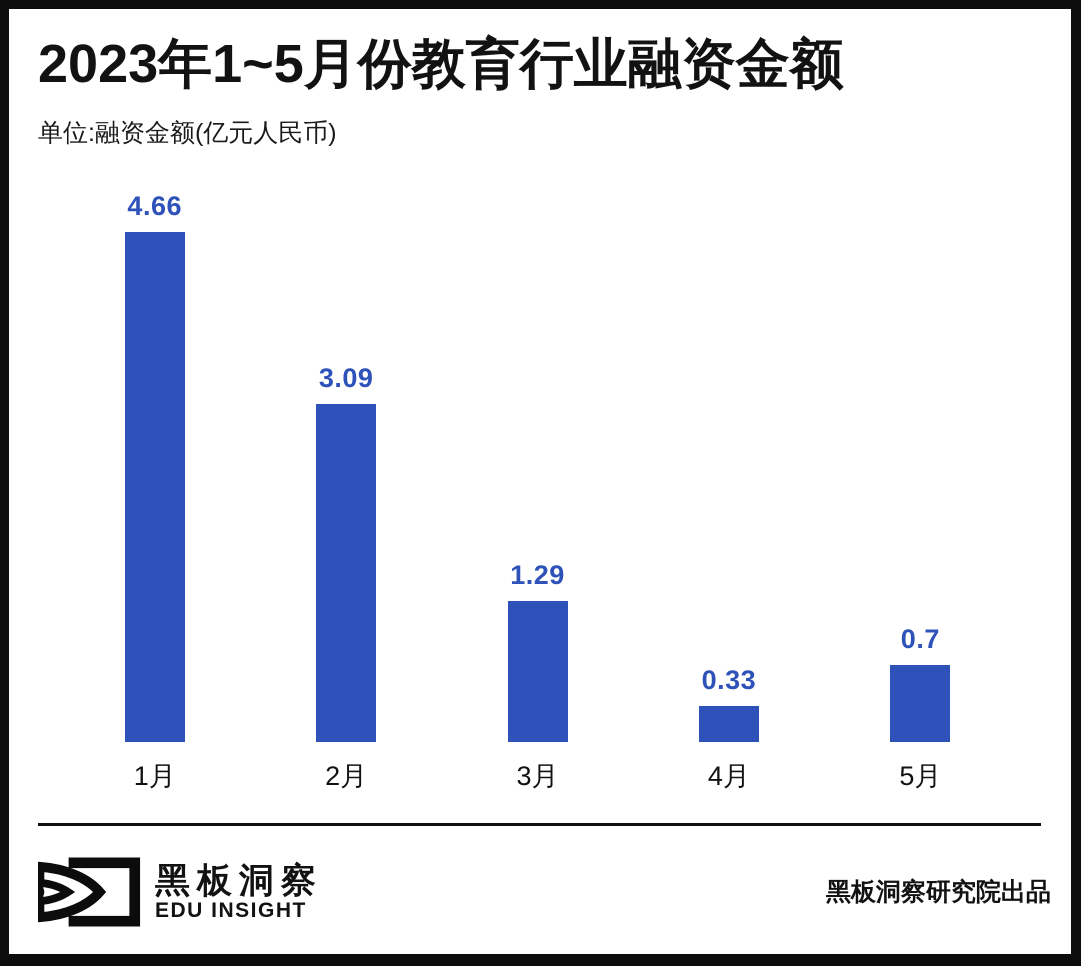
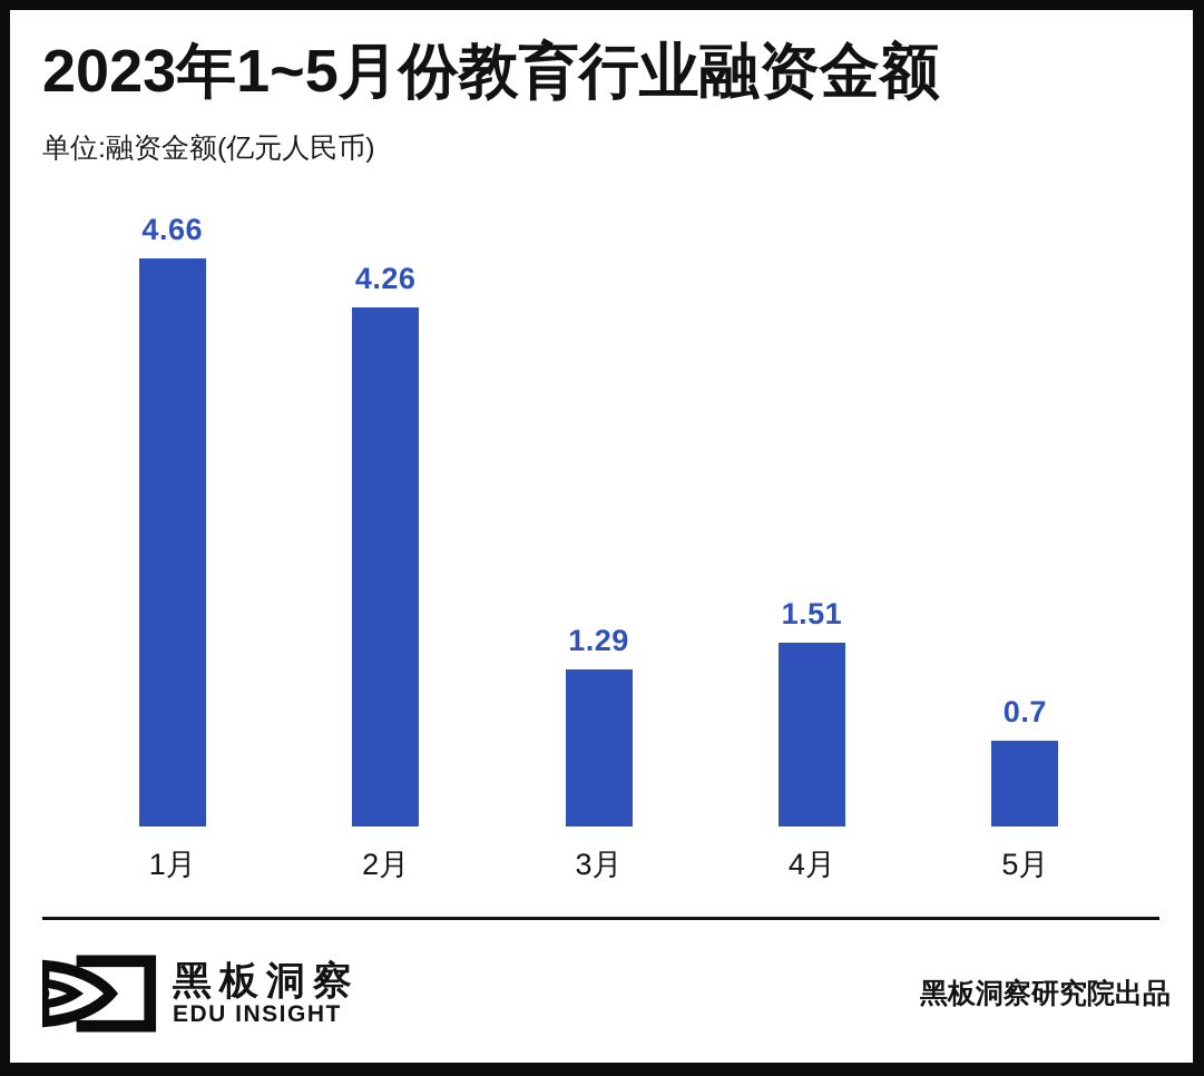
2月: 3.09 -> 4.26
4月: 0.33 -> 1.51
